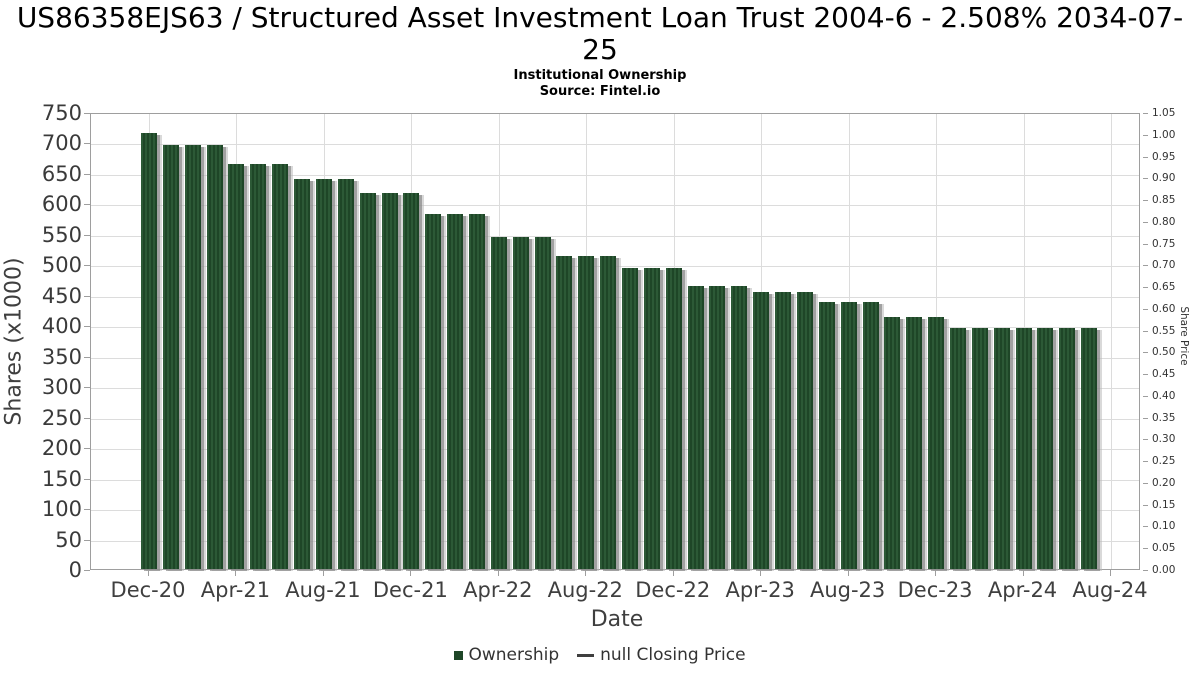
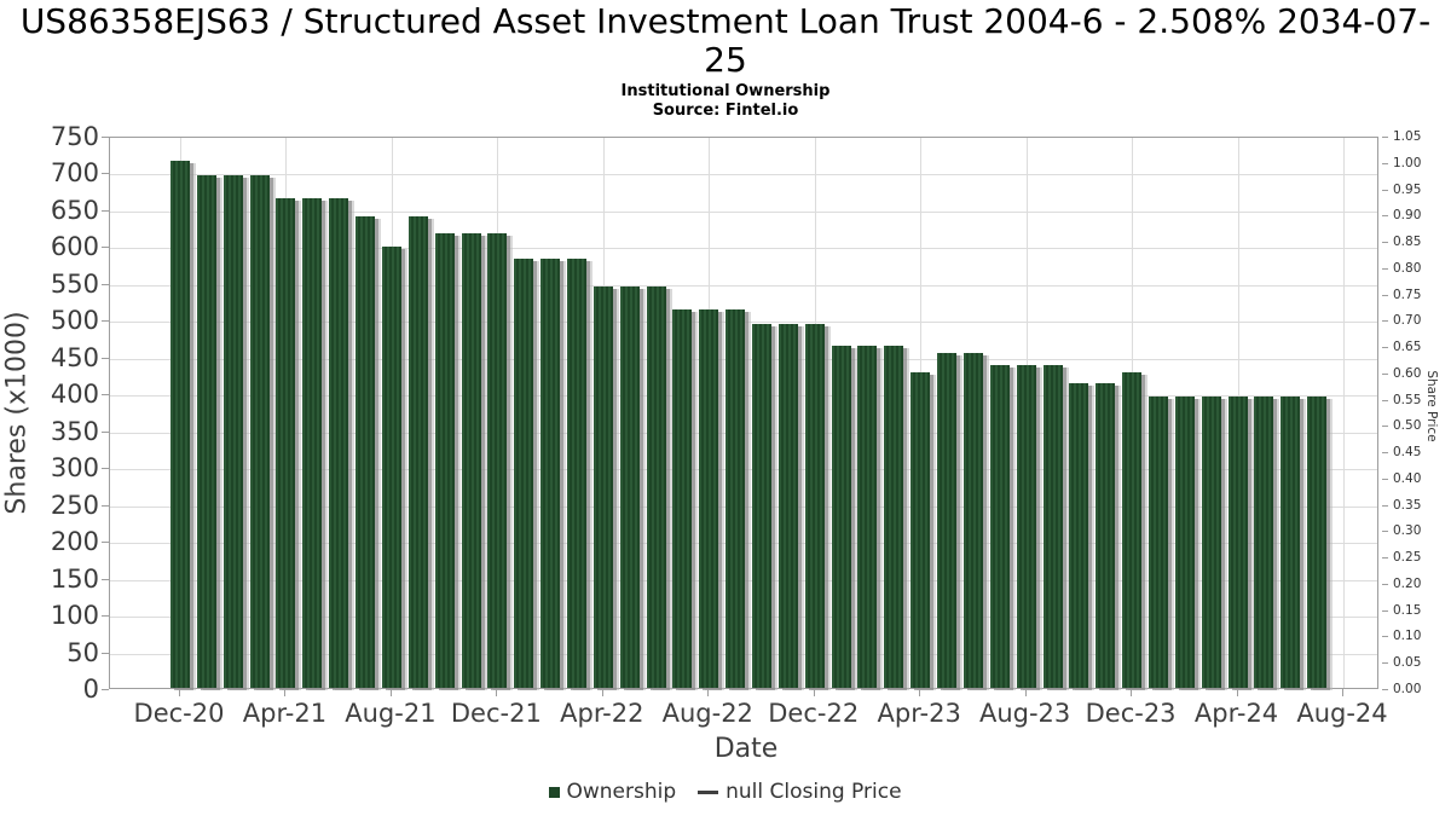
Aug-21: 640 -> 600
Apr-23: 460 -> 430
Dec-23: 420 -> 430
